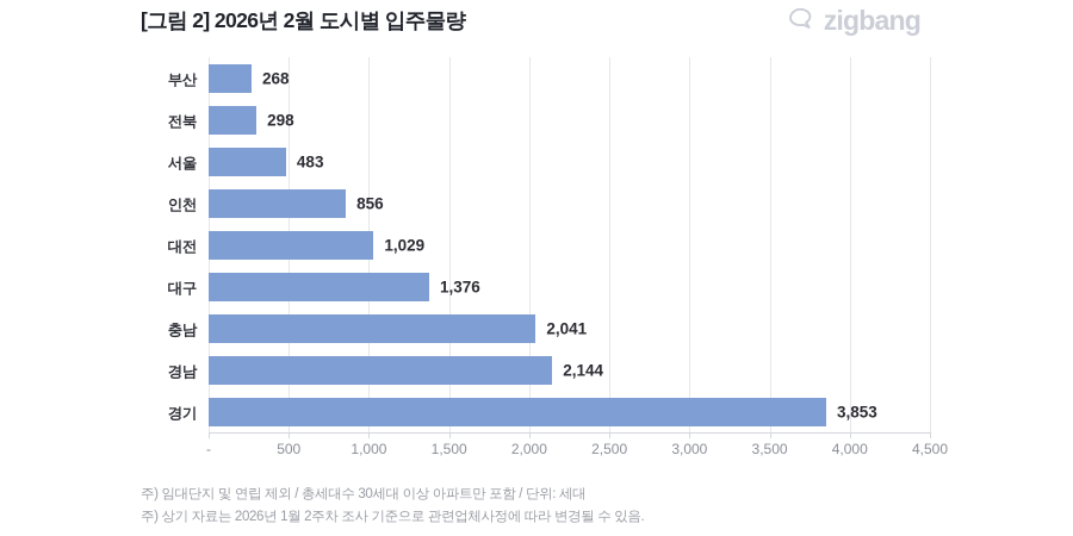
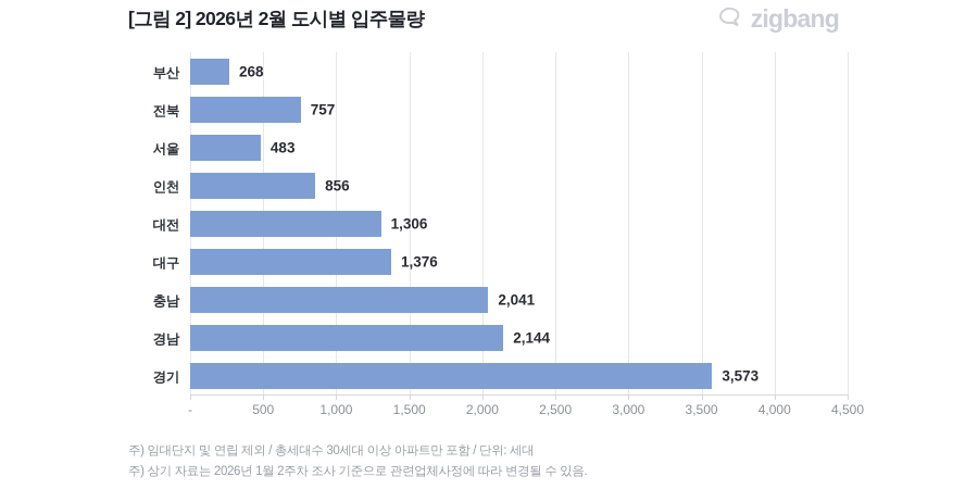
전북: 298 -> 757
대전: 1,029 -> 1,306
경기: 3,853 -> 3,573
